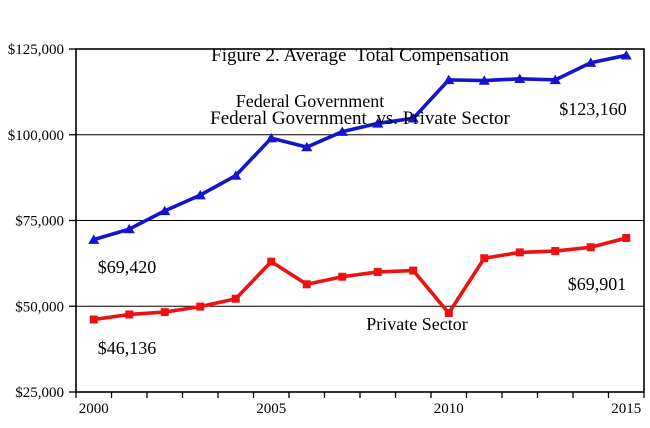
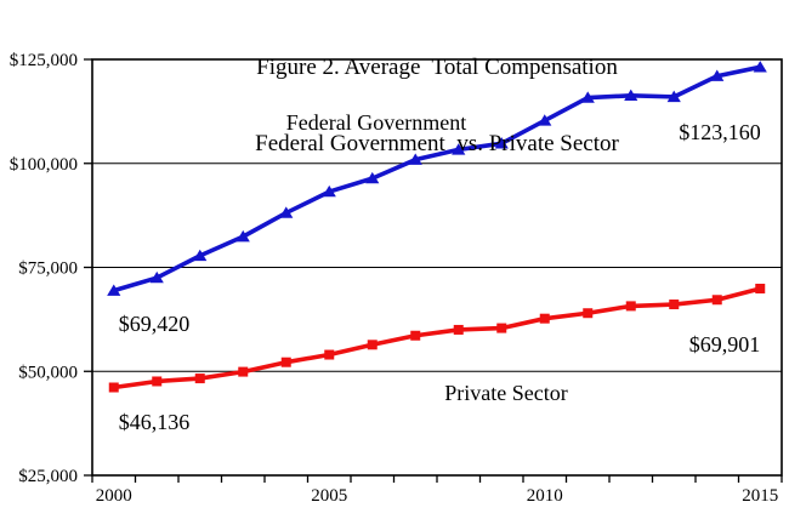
Federal Government/2005: $99000 -> $93000
Private Sector/2005: $63000 -> $54000
Federal Government/2010: $116000 -> $110000
Private Sector/2010: $48000 -> $63000
